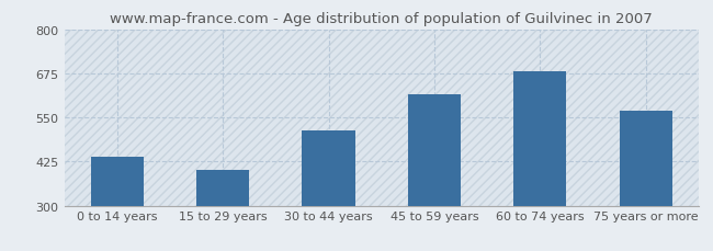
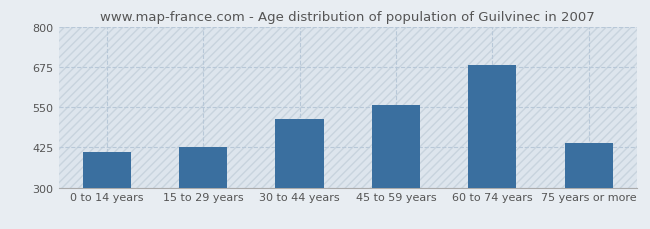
0 to 14 years: 440 -> 410
15 to 29 years: 400 -> 425
45 to 59 years: 615 -> 558
75 years or more: 570 -> 440
